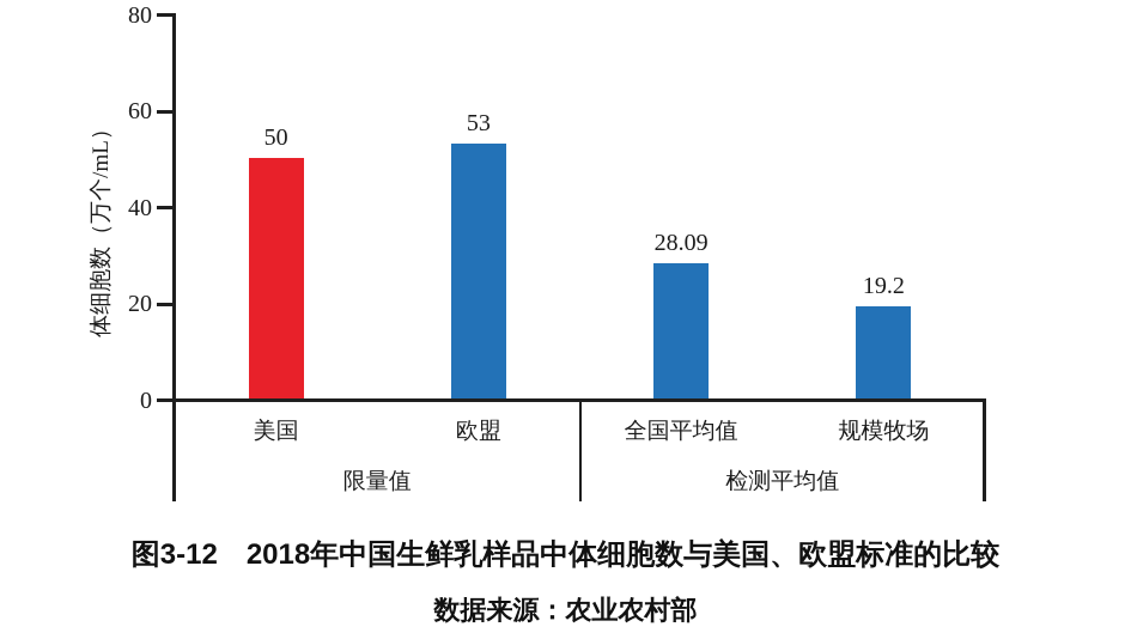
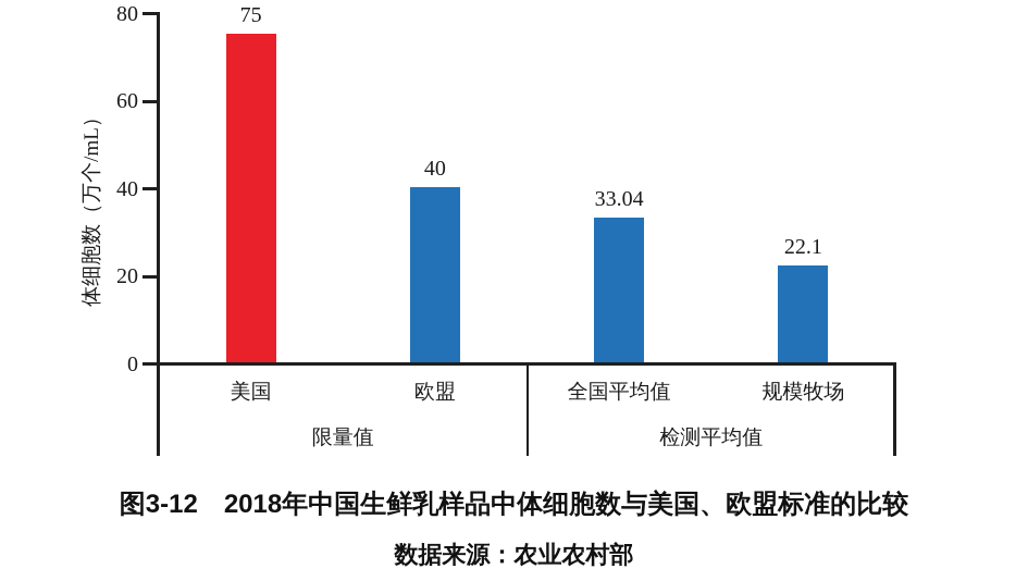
美国: 50 -> 75
欧盟: 53 -> 40
全国平均值: 28.09 -> 33.04
规模牧场: 19.2 -> 22.1
